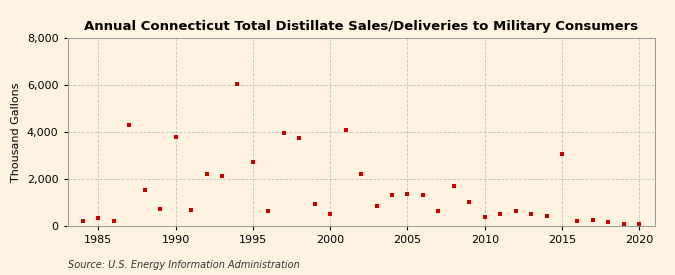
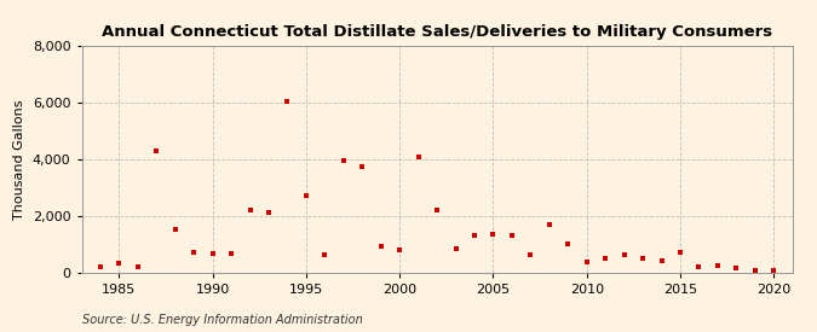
1990: 3,800 -> 650
2000: 500 -> 800
2015: 3,050 -> 700
